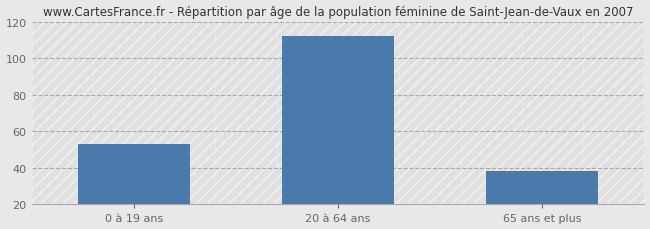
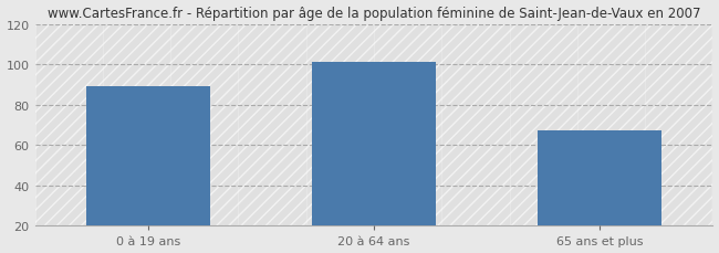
0 à 19 ans: 53 -> 89
20 à 64 ans: 112 -> 101
65 ans et plus: 38 -> 67
